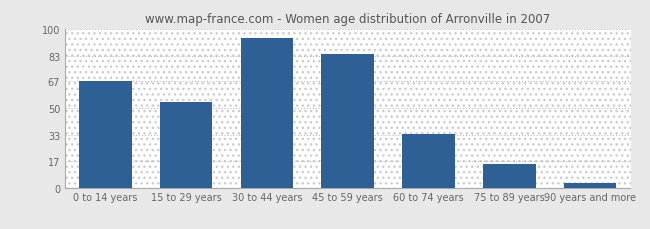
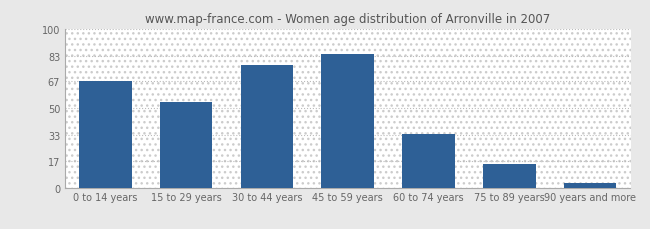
30 to 44 years: 94 -> 77
